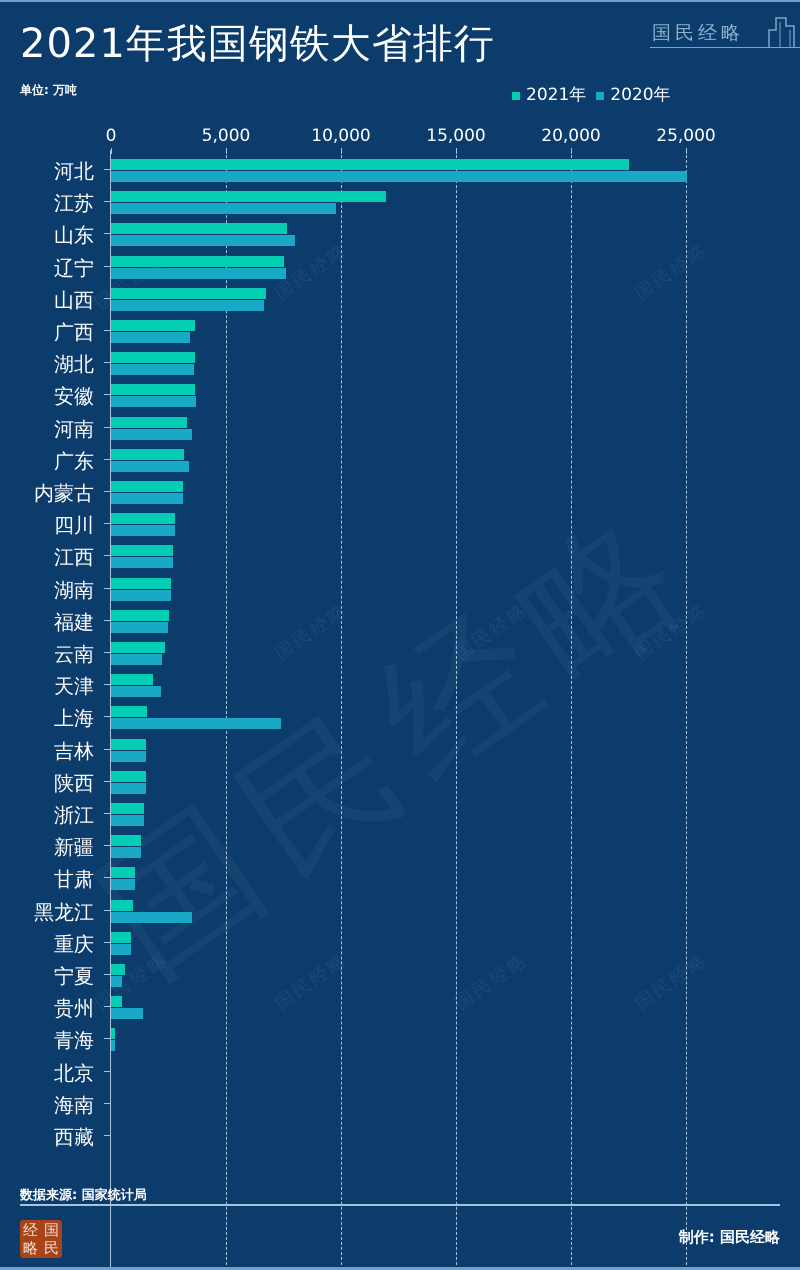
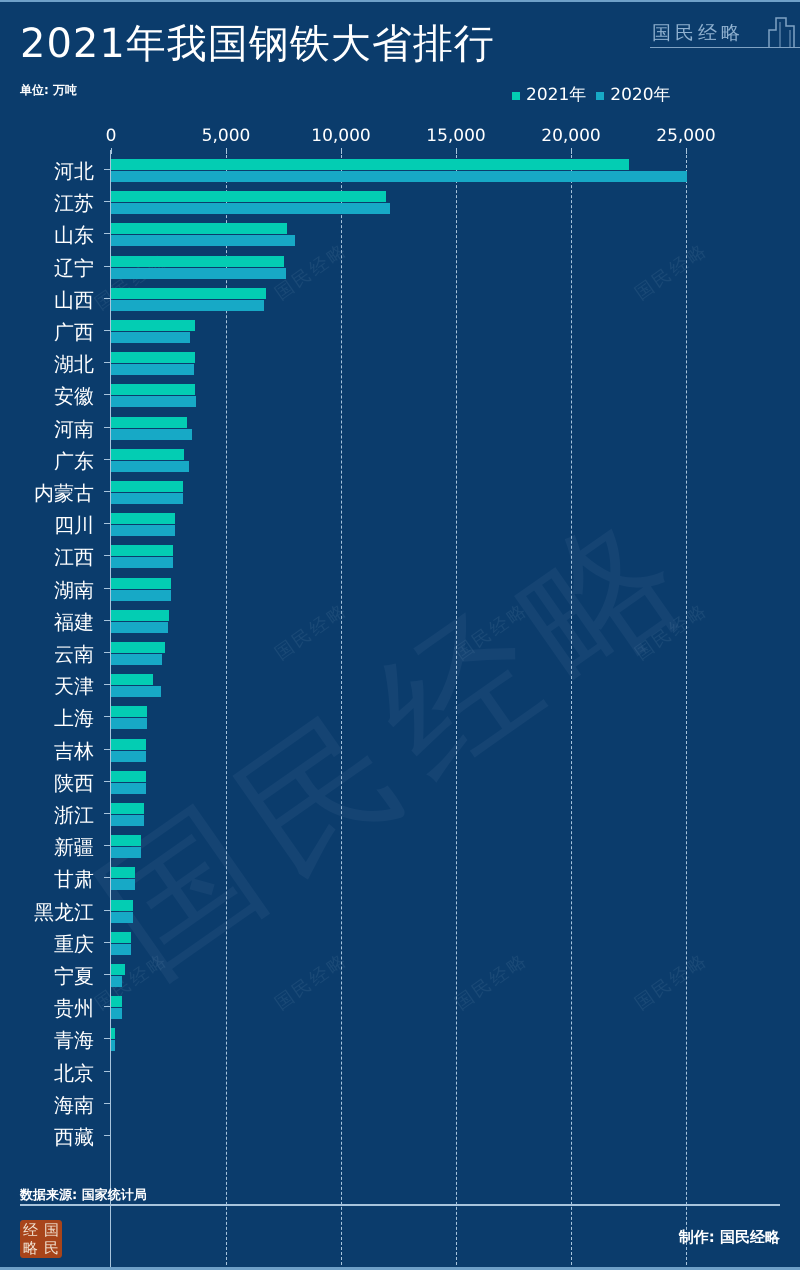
2020年/江苏: 9800 -> 12100
2020年/上海: 7400 -> 1600
2020年/黑龙江: 3500 -> 1000
2020年/贵州: 1400 -> 500
